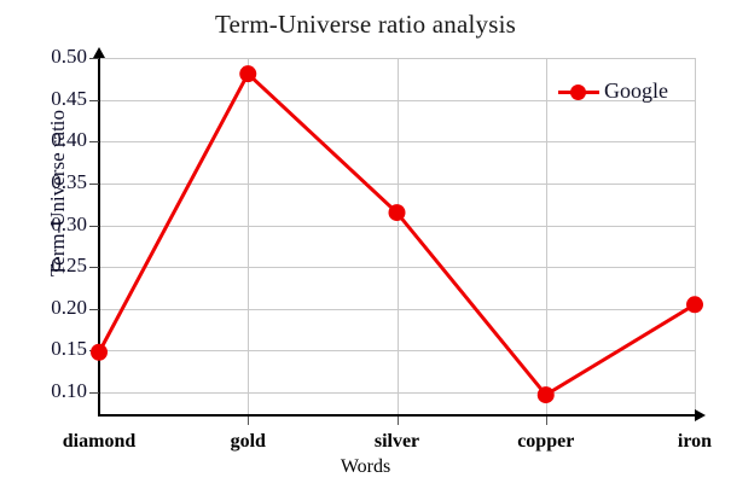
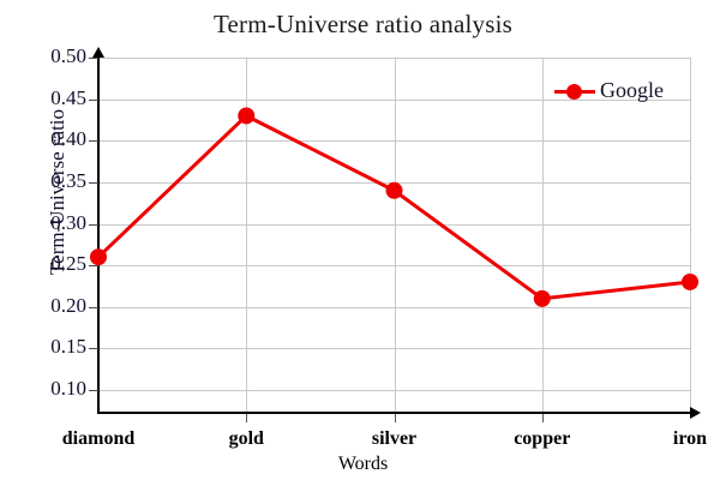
diamond: 0.15 -> 0.26
gold: 0.48 -> 0.43
silver: 0.32 -> 0.34
copper: 0.10 -> 0.21
iron: 0.20 -> 0.23
